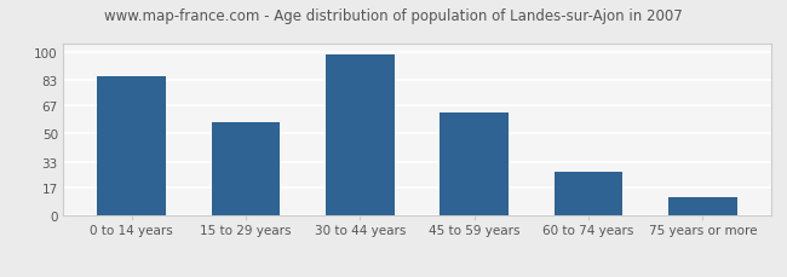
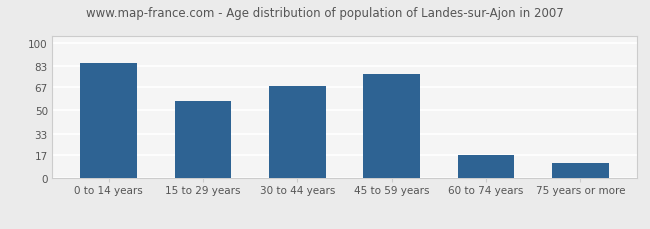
30 to 44 years: 98 -> 68
45 to 59 years: 63 -> 77
60 to 74 years: 27 -> 17
